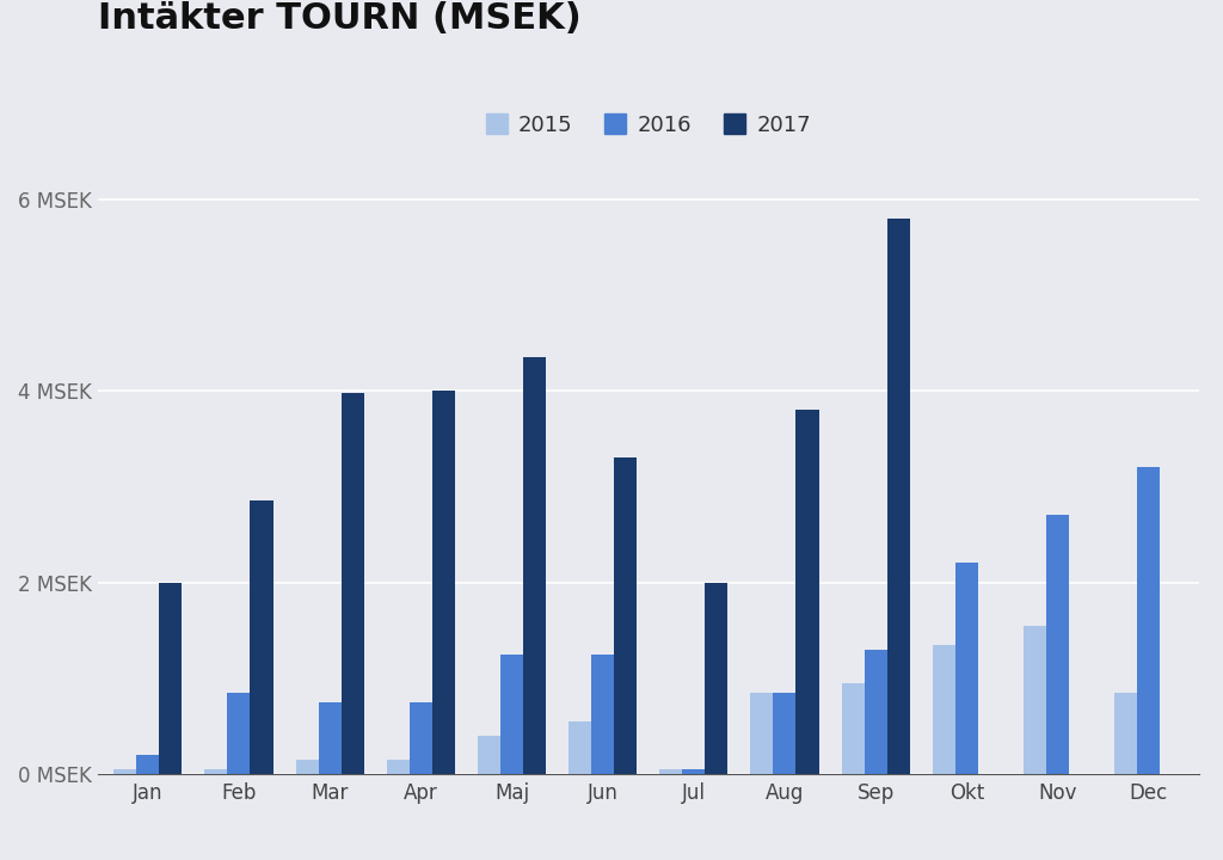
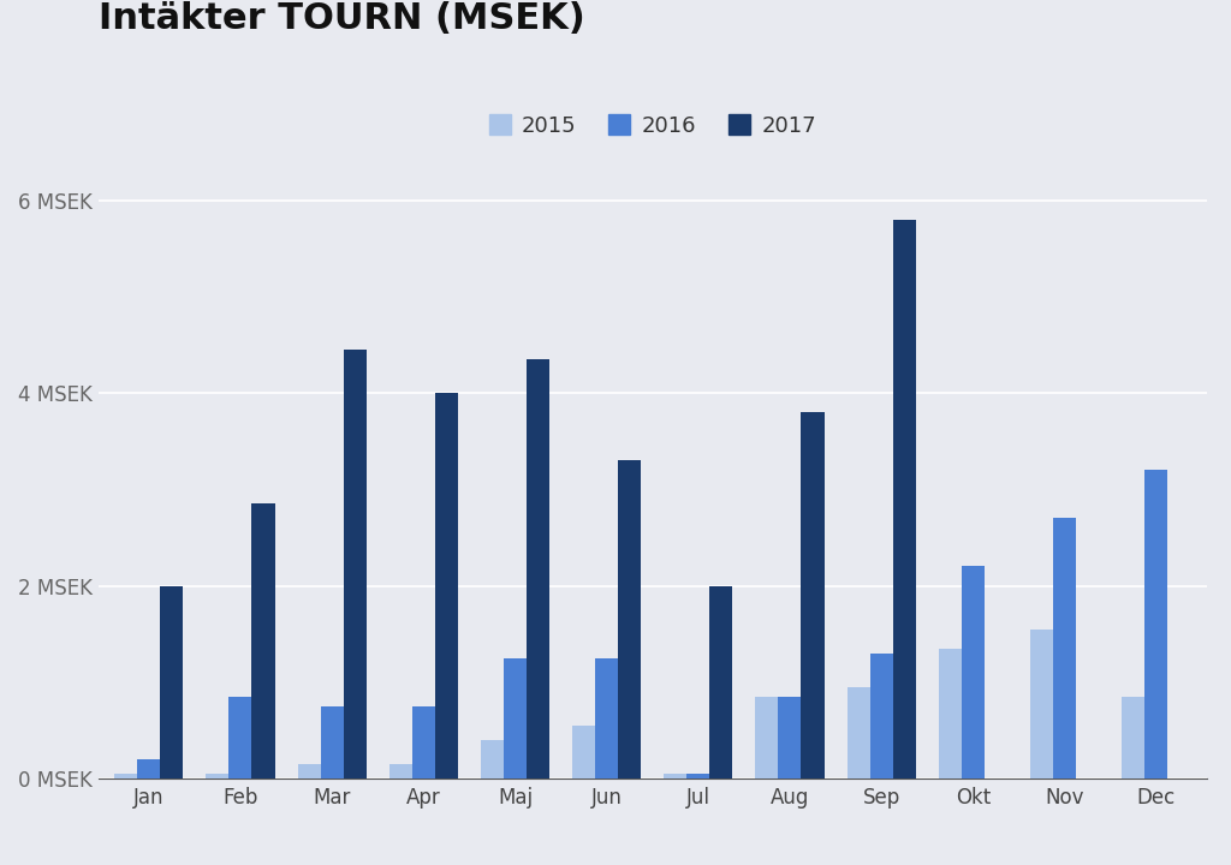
2017/Mar: 3.98 MSEK -> 4.45 MSEK
